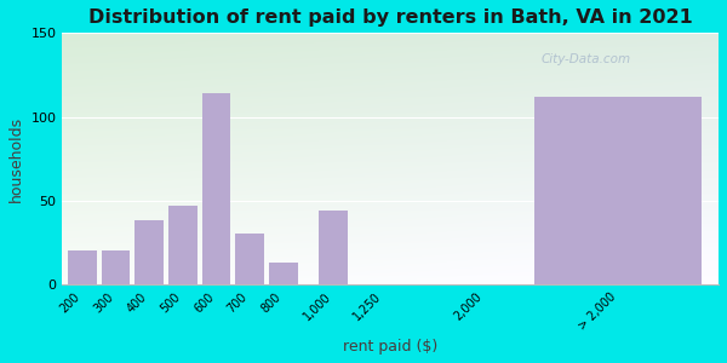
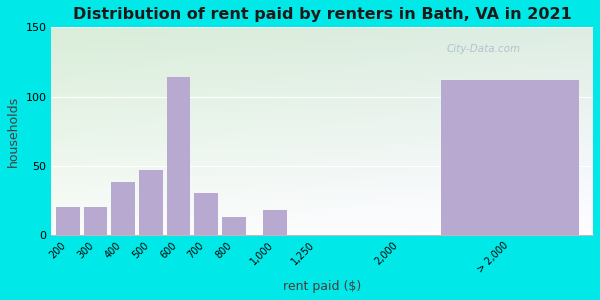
1,000: 44 -> 18
